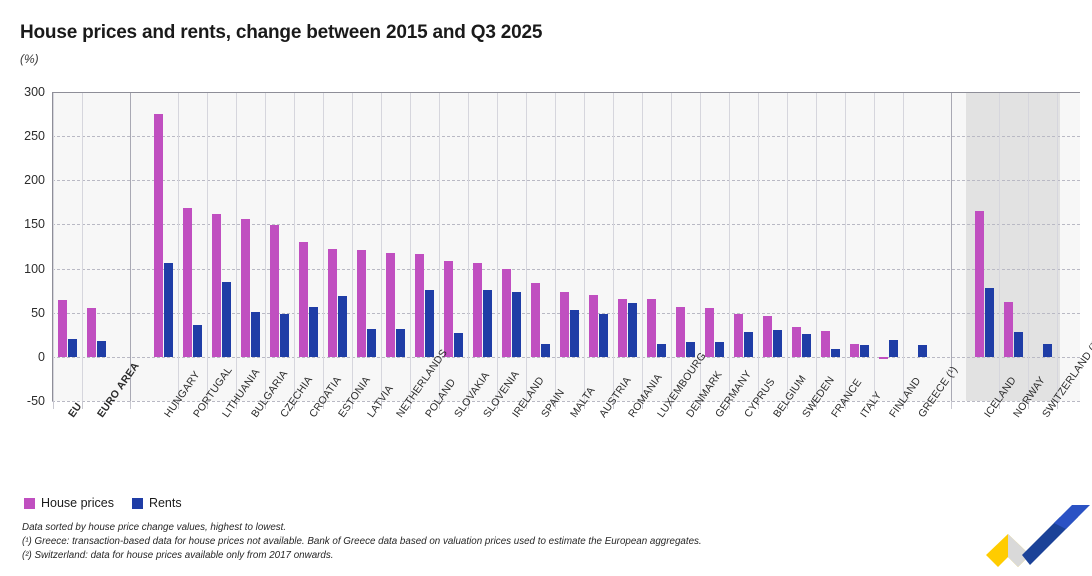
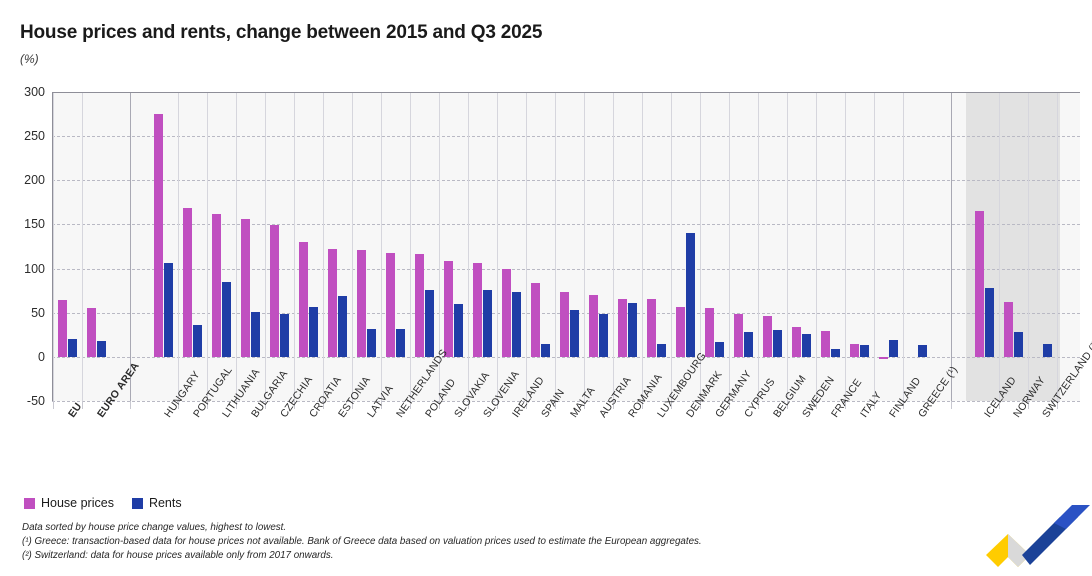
Rents/SLOVAKIA: 30 -> 60
Rents/DENMARK: 20 -> 140
